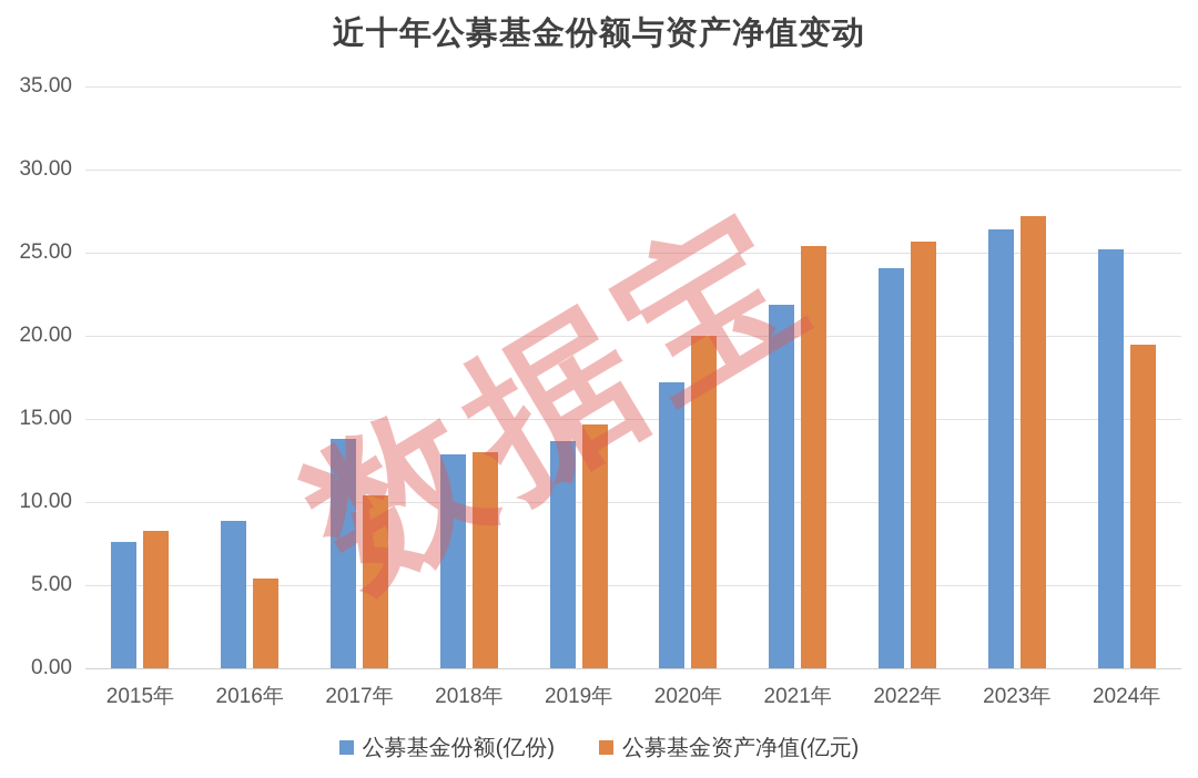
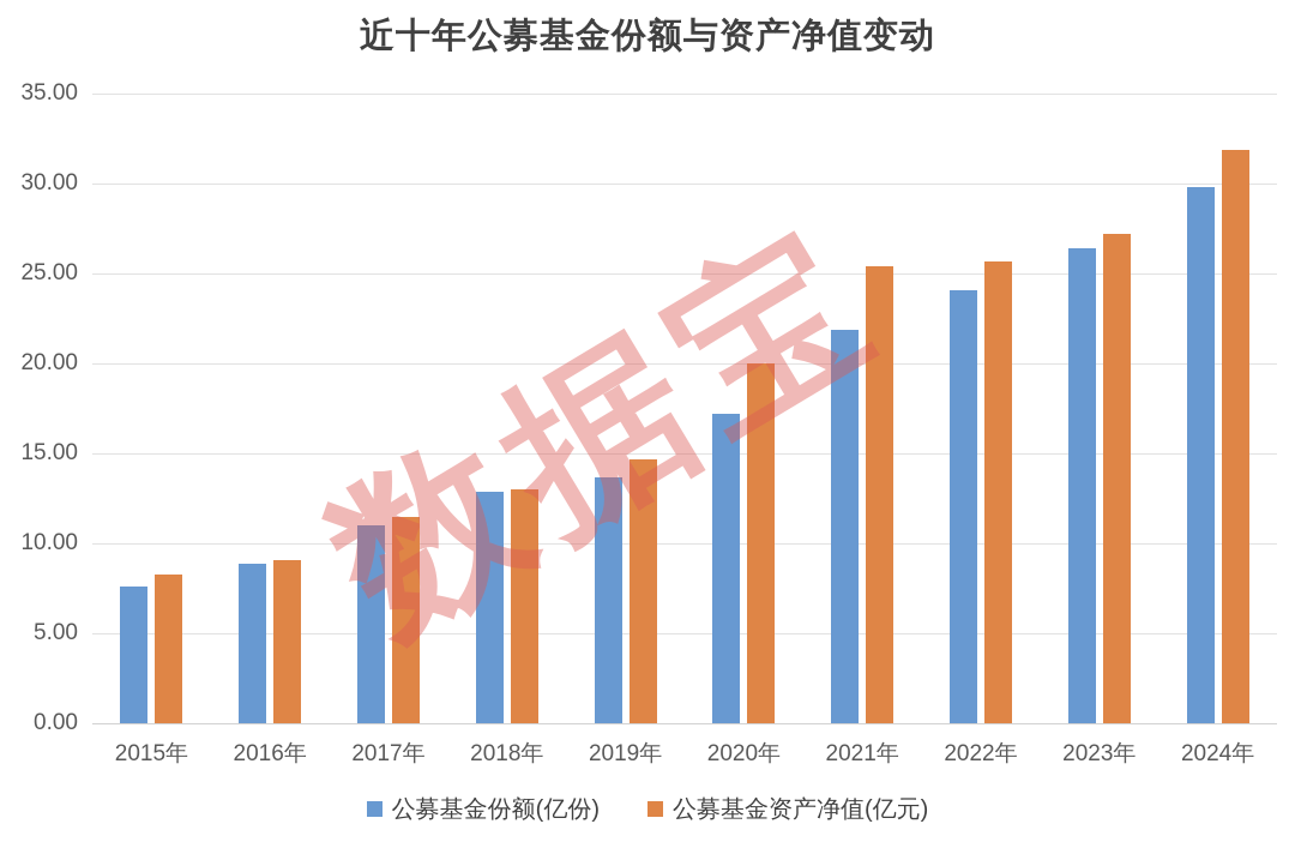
公募基金资产净值(亿元)/2016年: 5.4 -> 9.1
公募基金份额(亿份)/2017年: 13.8 -> 11.0
公募基金资产净值(亿元)/2017年: 10.4 -> 11.5
公募基金份额(亿份)/2024年: 25.2 -> 29.8
公募基金资产净值(亿元)/2024年: 19.5 -> 31.9
